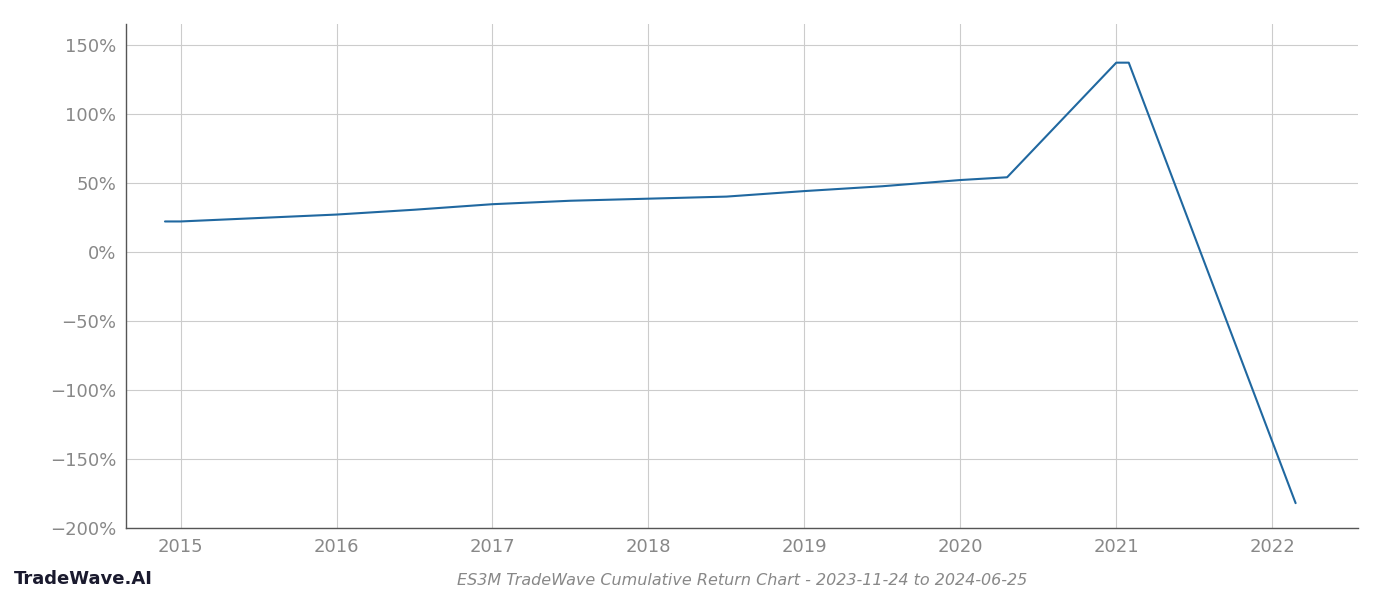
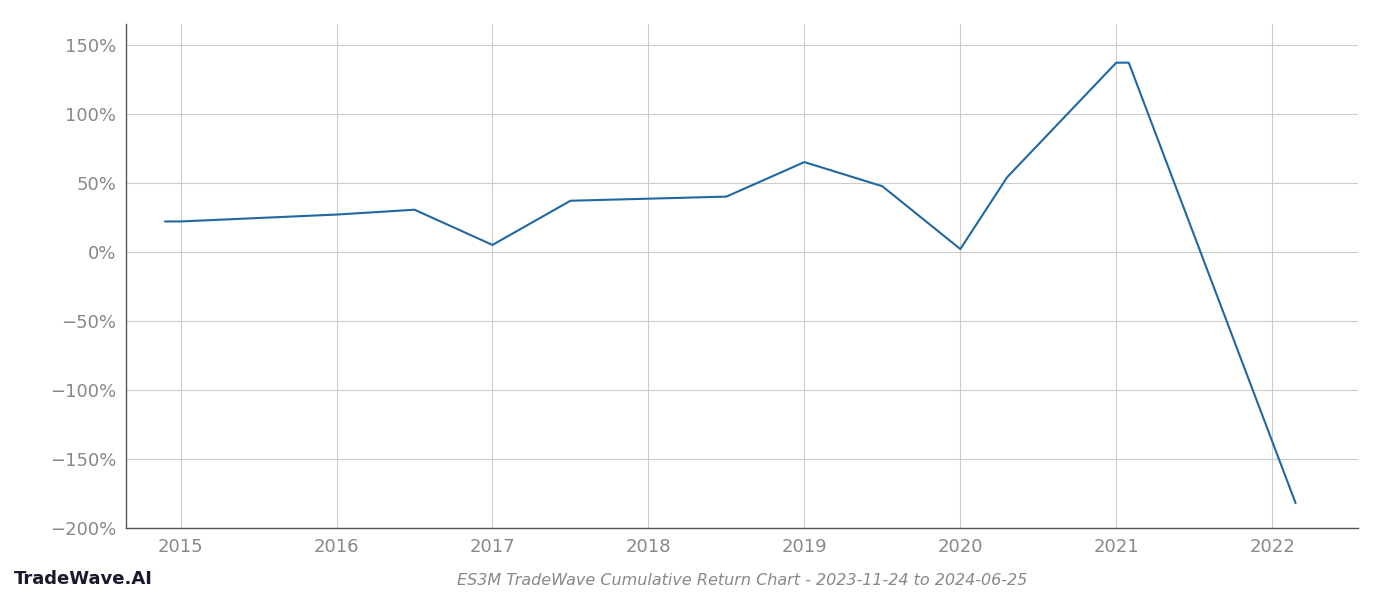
2017: 34% -> 5%
2019: 44% -> 65%
2020: 52% -> 2%
